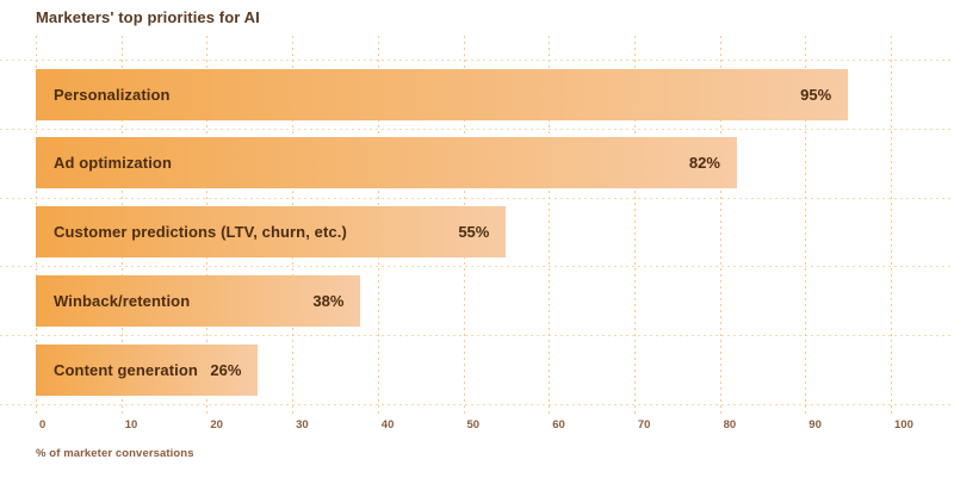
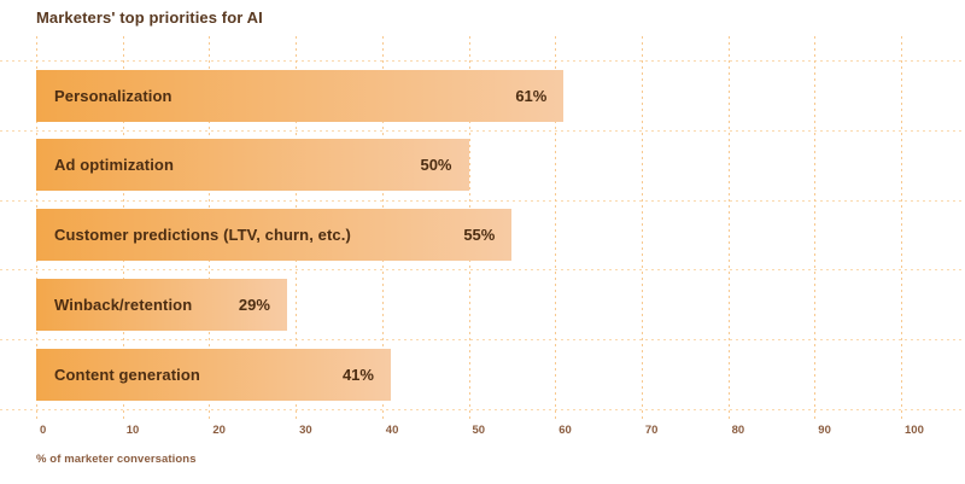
Personalization: 95% -> 61%
Ad optimization: 82% -> 50%
Winback/retention: 38% -> 29%
Content generation: 26% -> 41%
